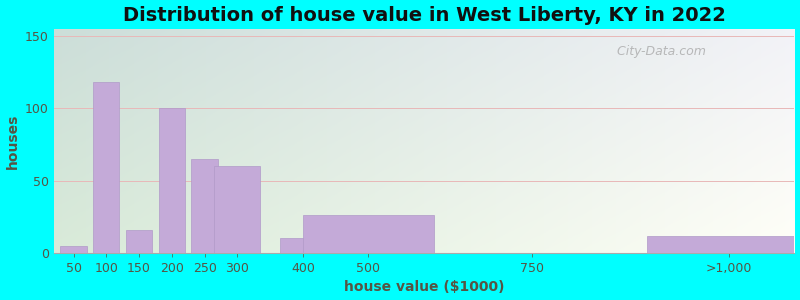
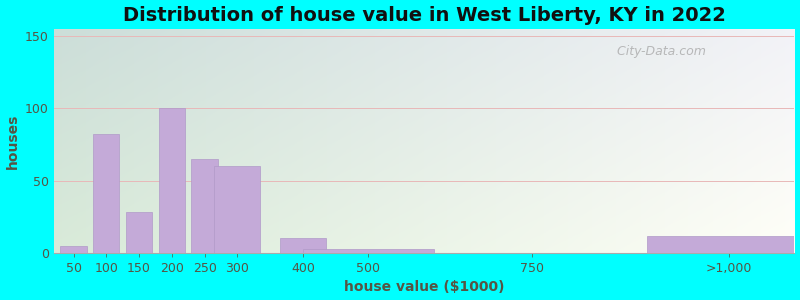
100: 118 -> 82
150: 16 -> 28
500: 26 -> 3
